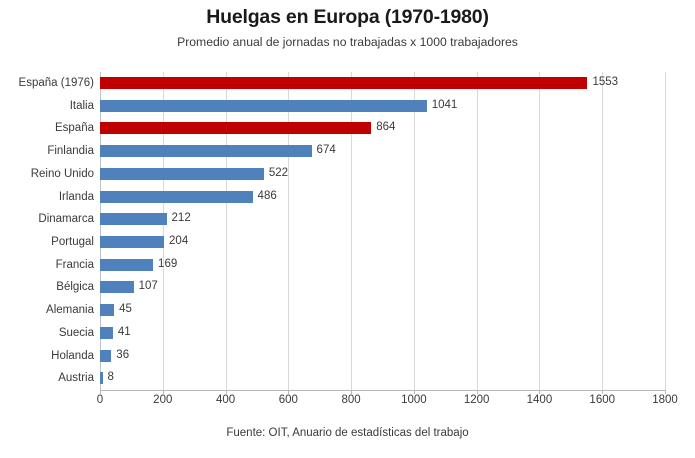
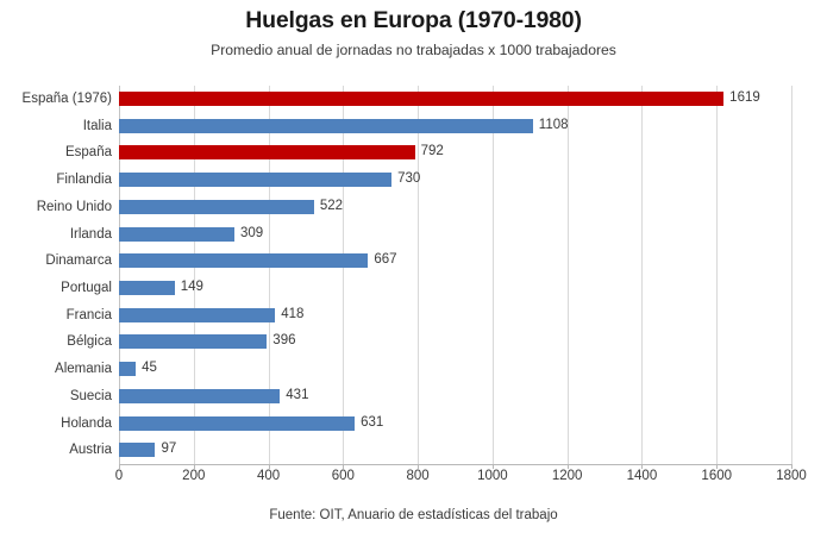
España (1976): 1553 -> 1619
Italia: 1041 -> 1108
España: 864 -> 792
Finlandia: 674 -> 730
Irlanda: 486 -> 309
Dinamarca: 212 -> 667
Portugal: 204 -> 149
Francia: 169 -> 418
Bélgica: 107 -> 396
Suecia: 41 -> 431
Holanda: 36 -> 631
Austria: 8 -> 97
